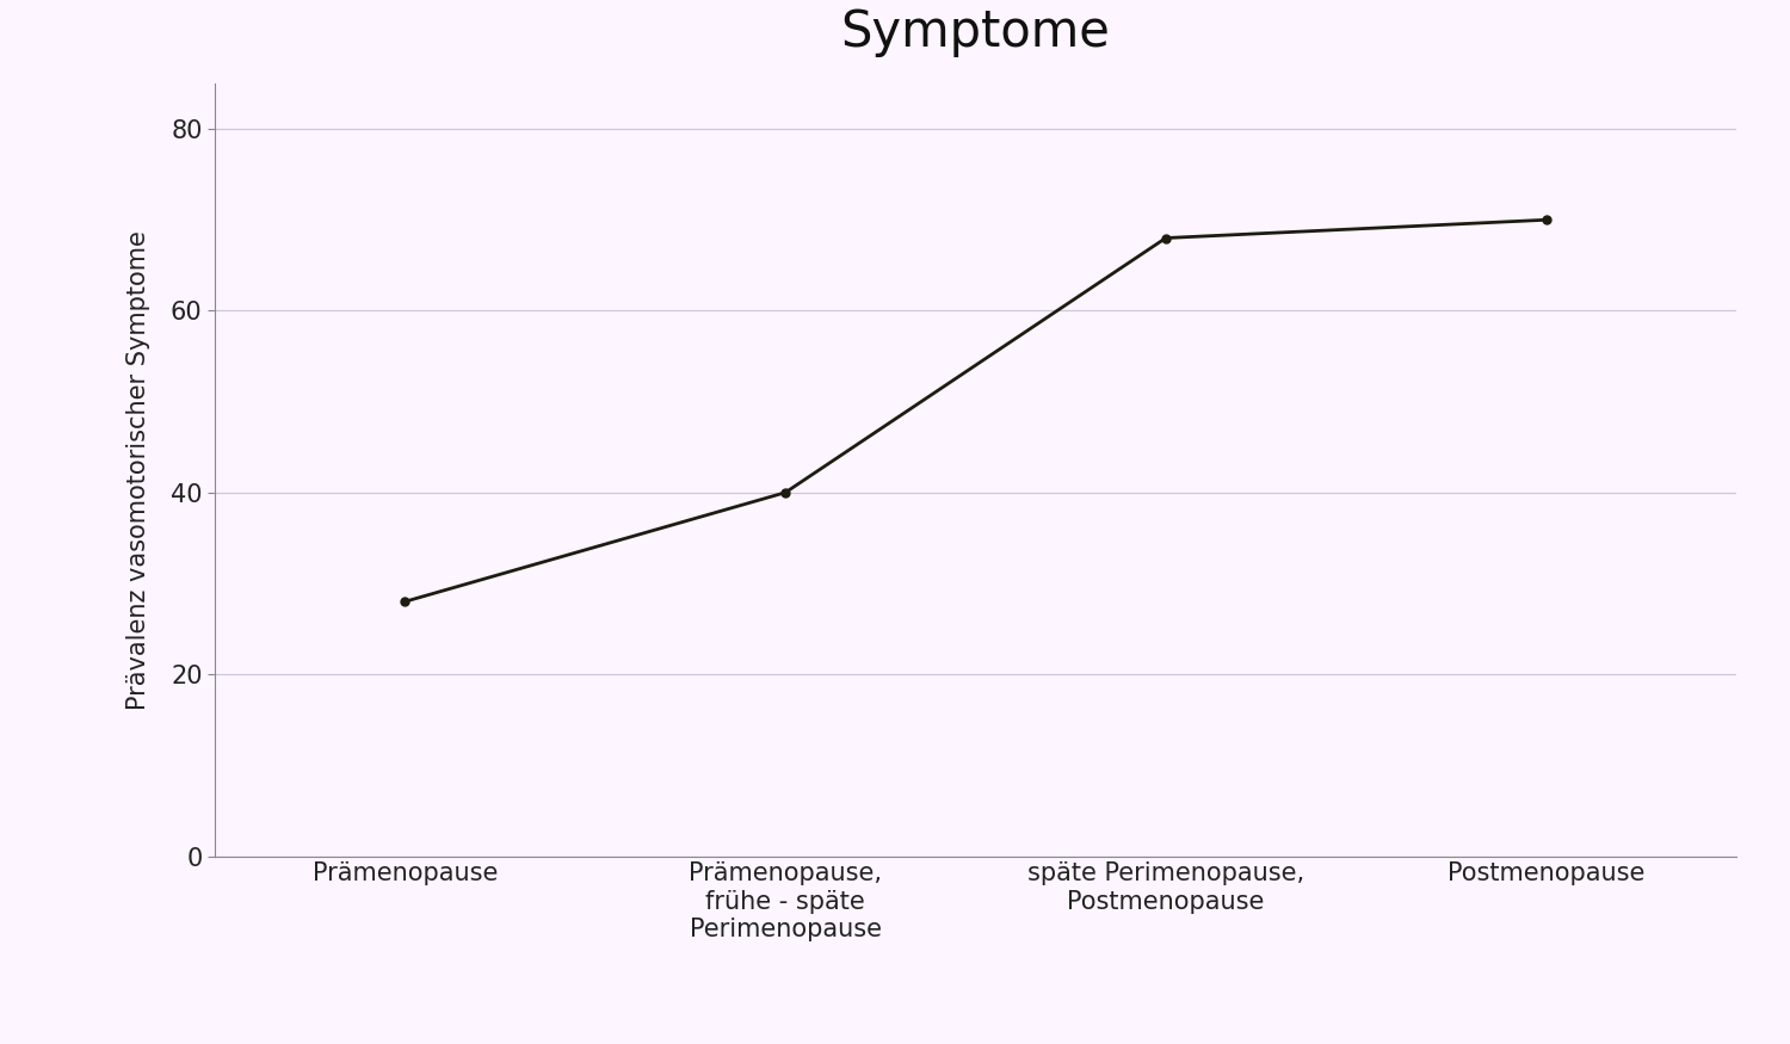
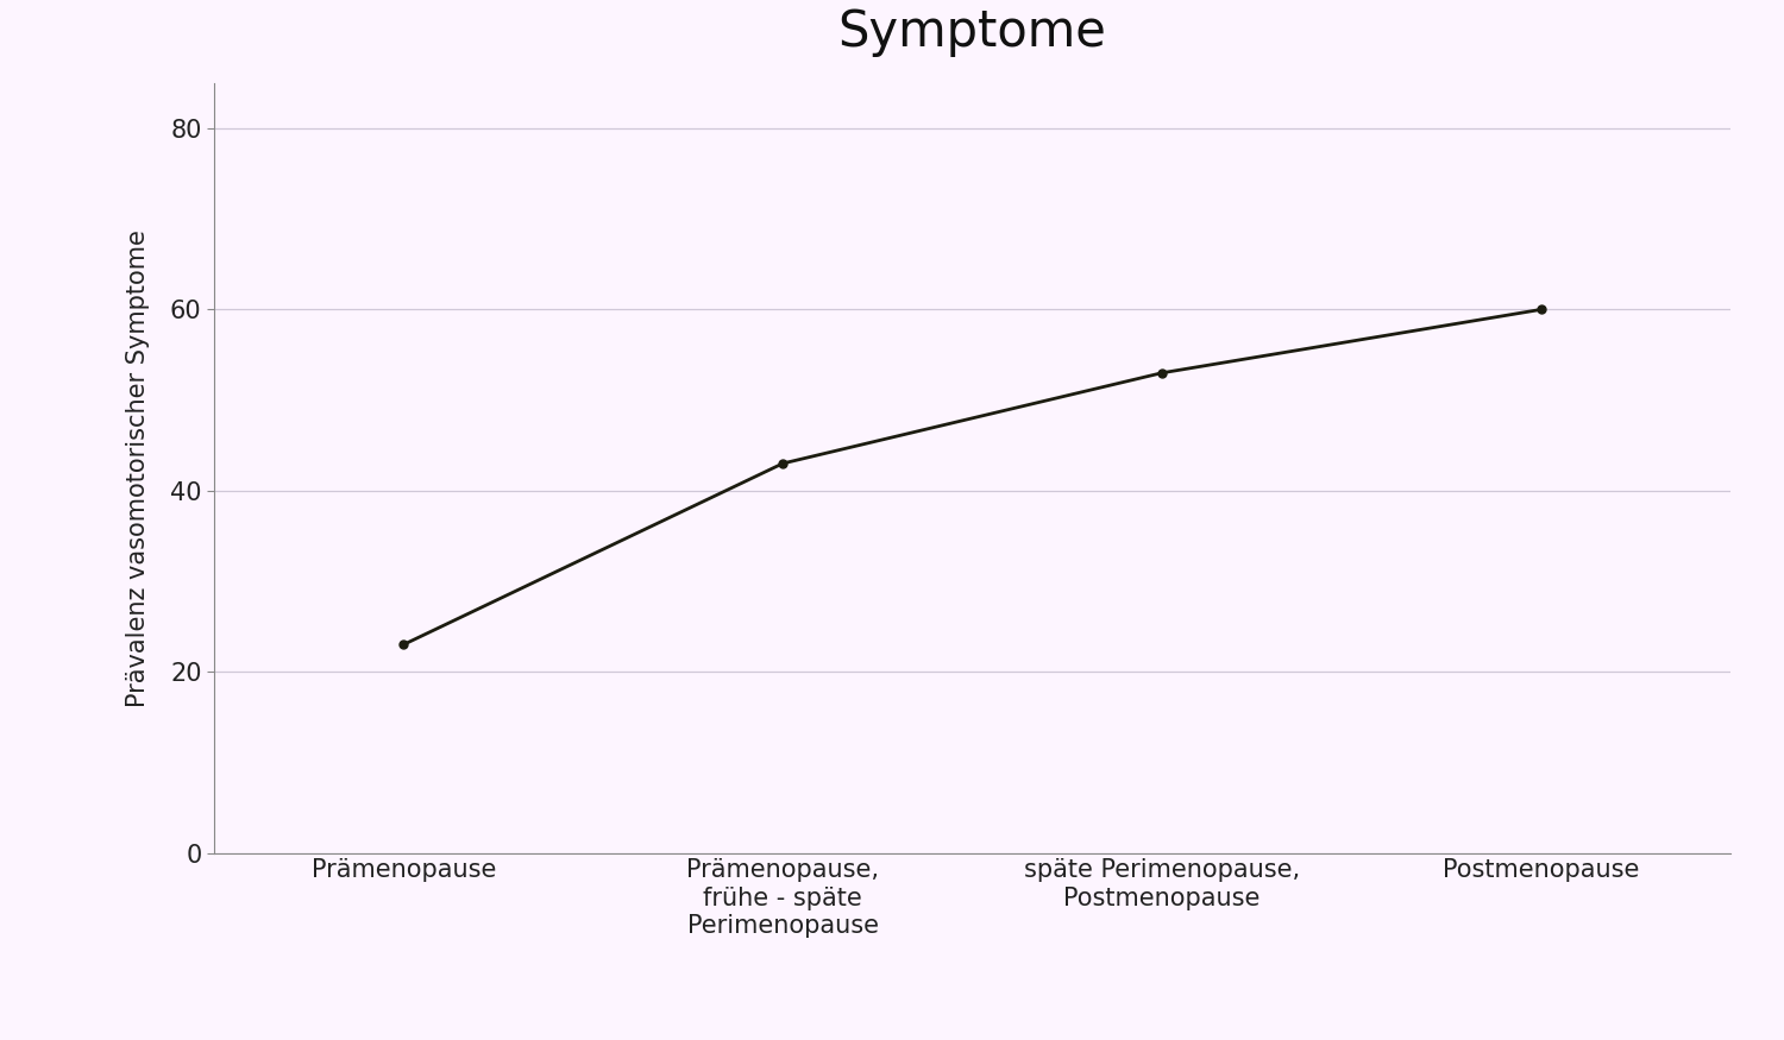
Prämenopause: 28 -> 23
Prämenopause, frühe - späte Perimenopause: 40 -> 43
späte Perimenopause, Postmenopause: 68 -> 53
Postmenopause: 70 -> 60
